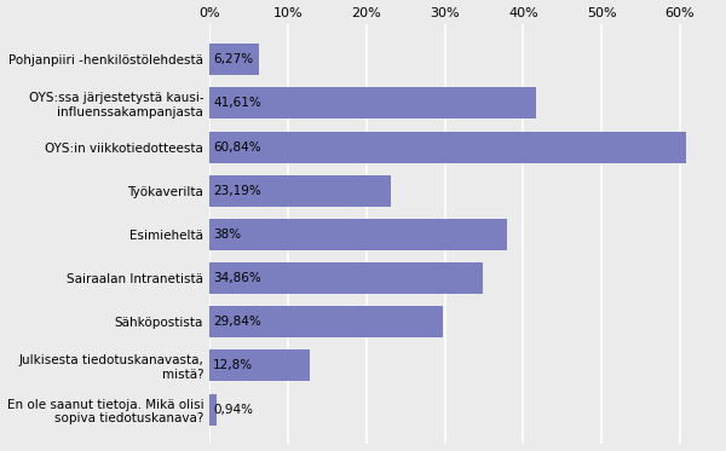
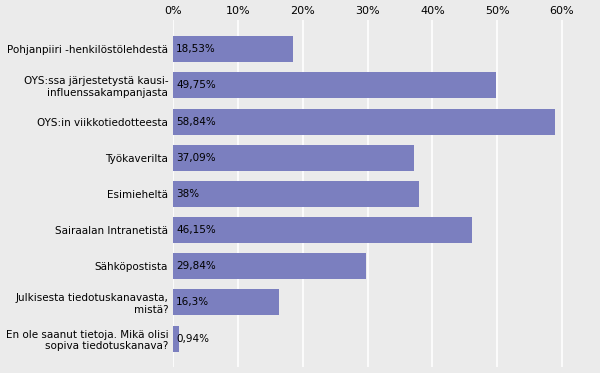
Pohjanpiiri -henkilöstölehdestä: 6,27% -> 18,53%
OYS:ssa järjestetystä kausi- influenssakampanjasta: 41,61% -> 49,75%
OYS:in viikkotiedotteesta: 60,84% -> 58,84%
Työkaverilta: 23,19% -> 37,09%
Sairaalan Intranetistä: 34,86% -> 46,15%
Julkisesta tiedotuskanavasta, mistä?: 12,8% -> 16,3%
